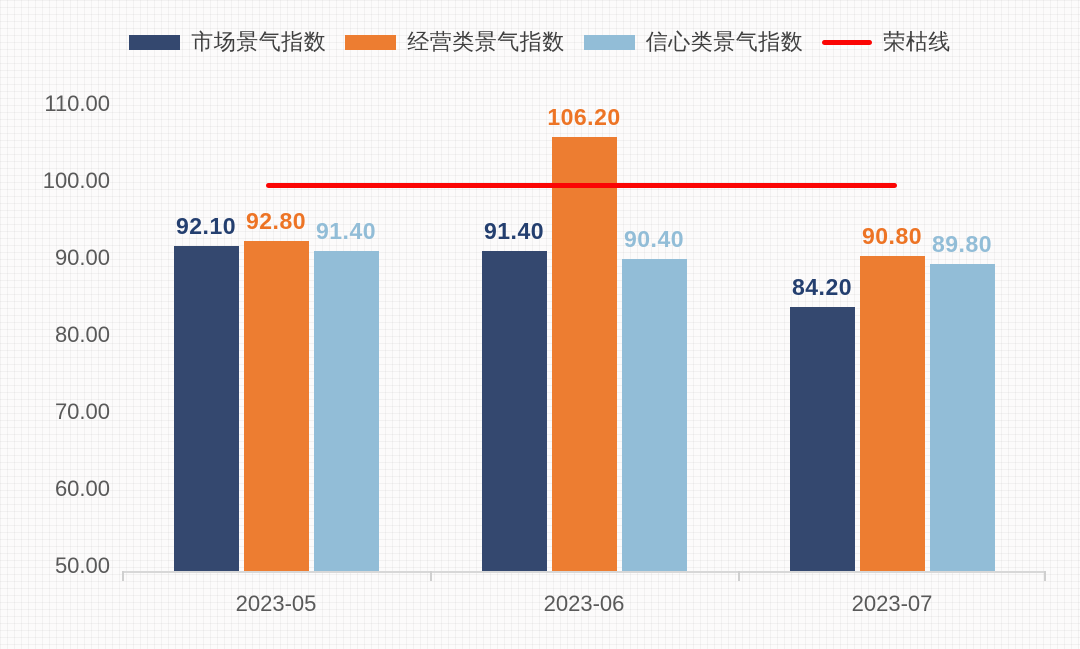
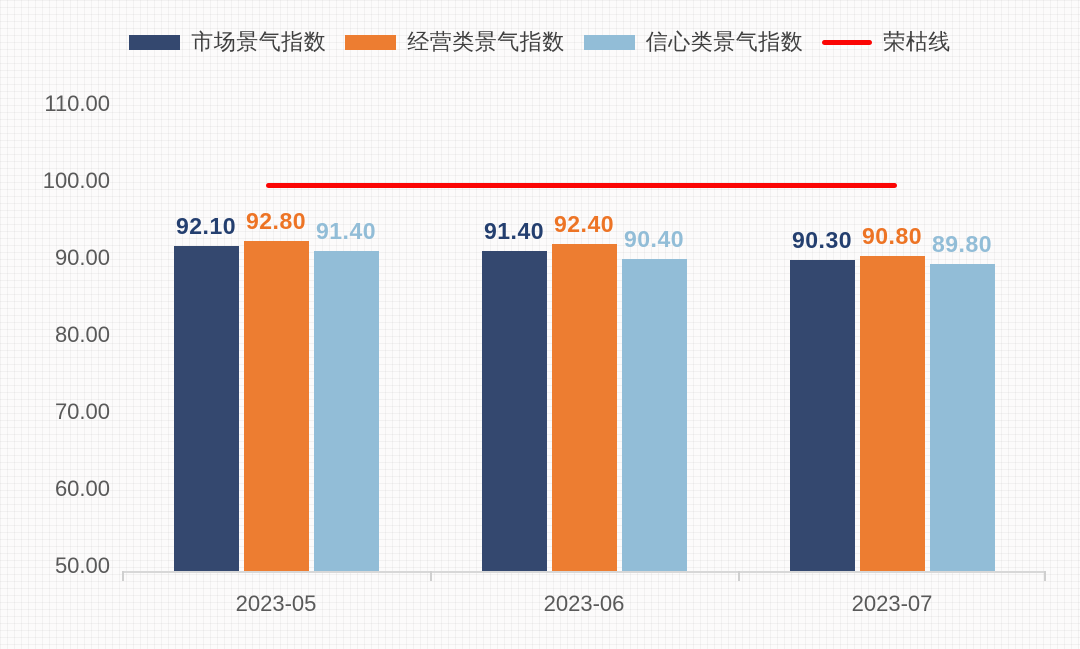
经营类景气指数/2023-06: 106.20 -> 92.40
市场景气指数/2023-07: 84.20 -> 90.30
